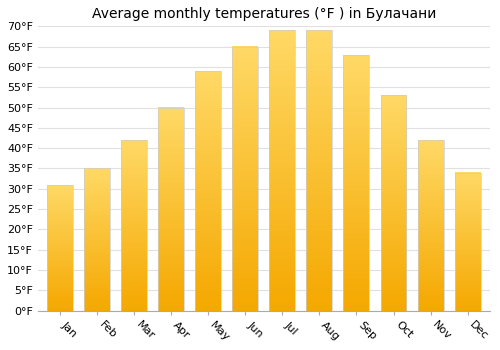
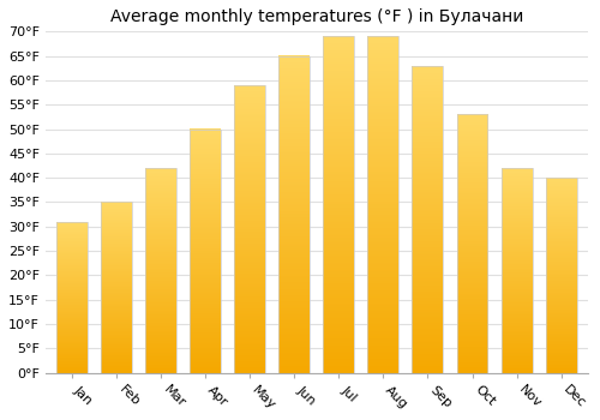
Dec: 34°F -> 40°F
